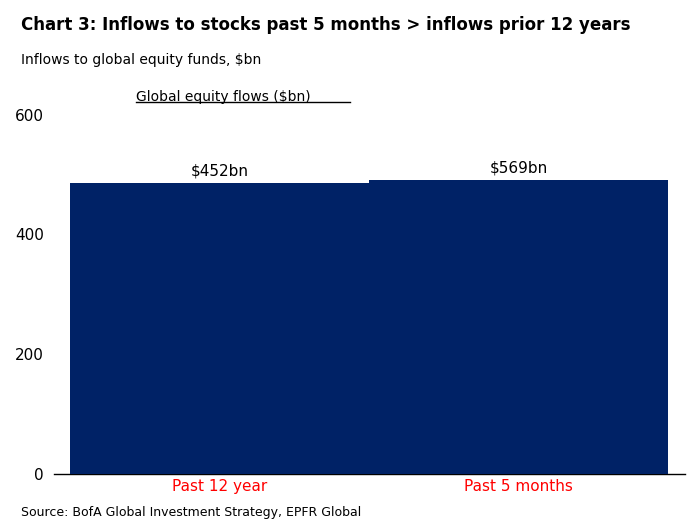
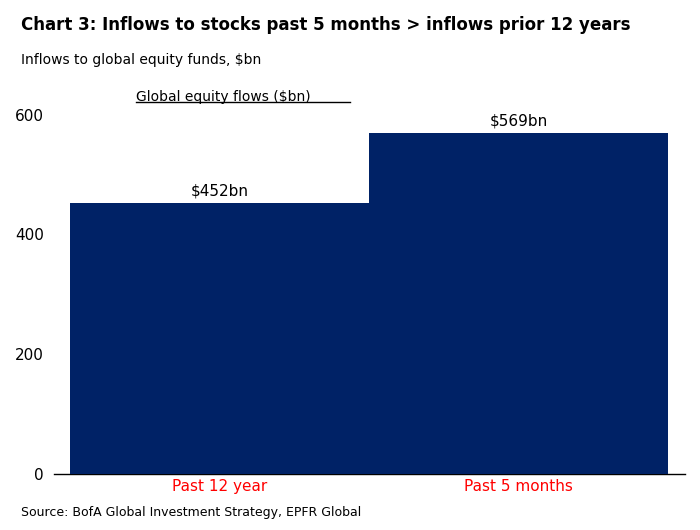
Past 12 year: 486 -> 452
Past 5 months: 490 -> 569
